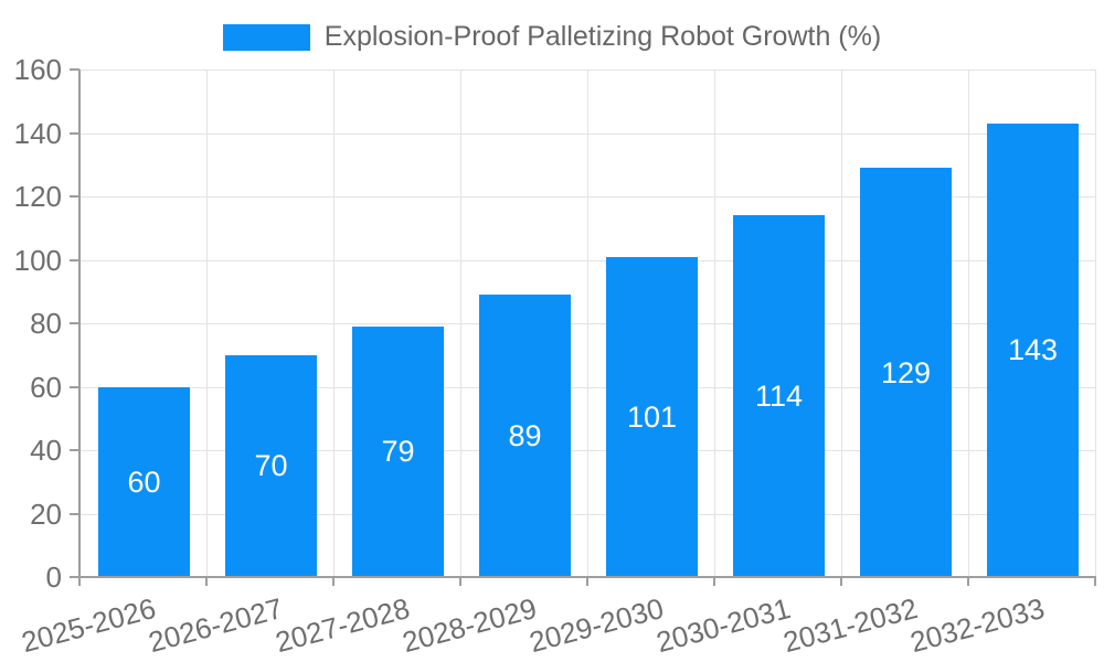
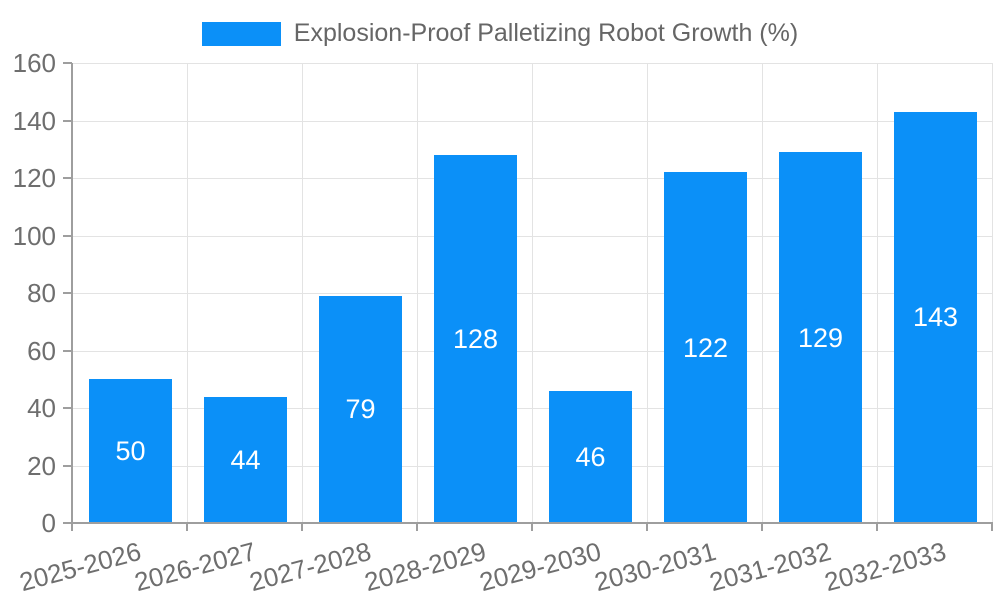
2025-2026: 60 -> 50
2026-2027: 70 -> 44
2028-2029: 89 -> 128
2029-2030: 101 -> 46
2030-2031: 114 -> 122
